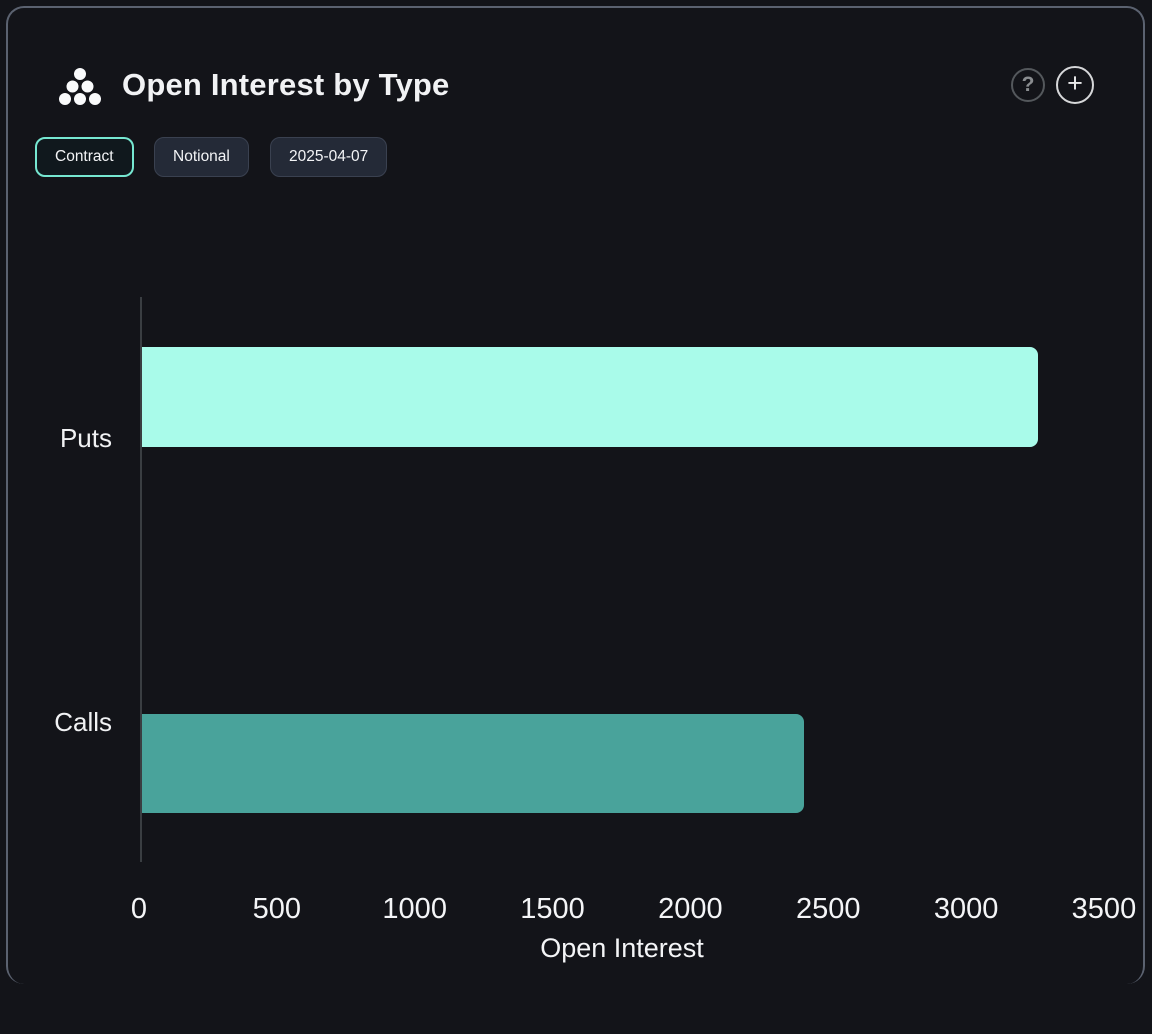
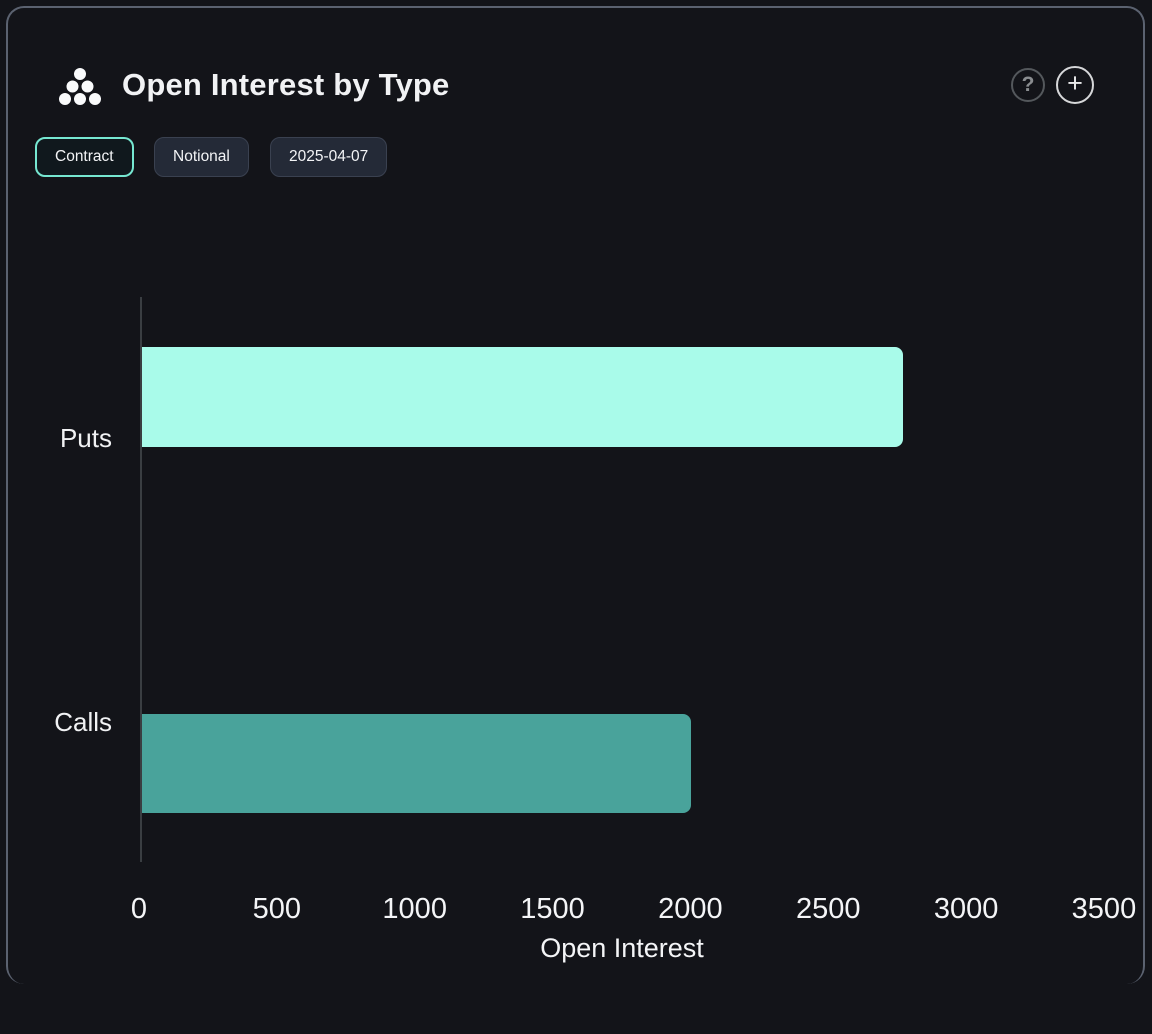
Puts: 3250 -> 2760
Calls: 2400 -> 1990
